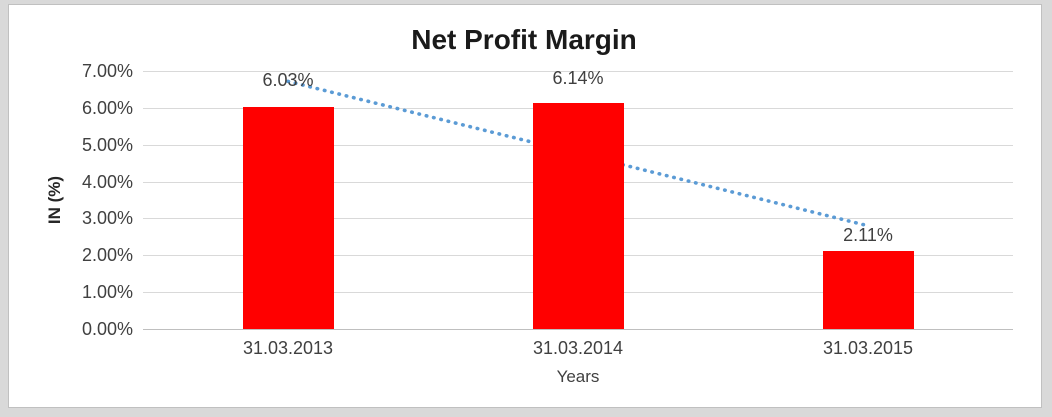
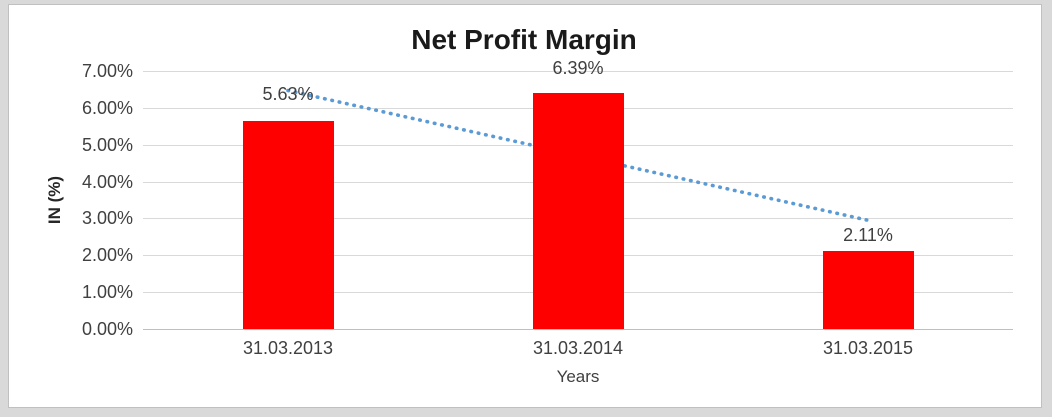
31.03.2013: 6.03% -> 5.63%
31.03.2014: 6.14% -> 6.39%
